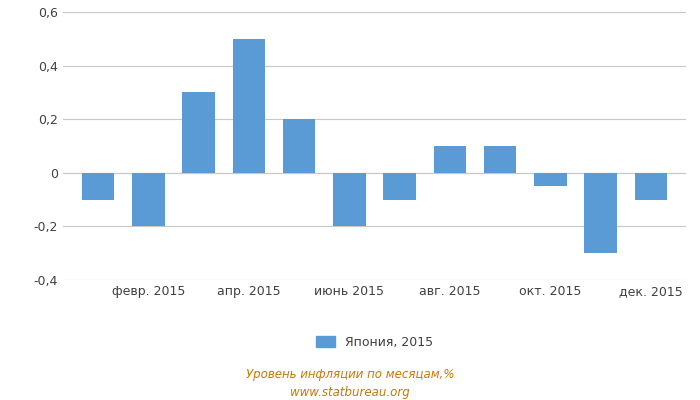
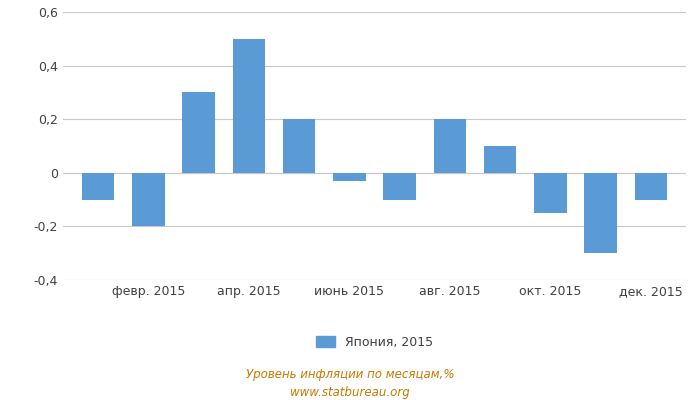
июнь 2015: -0,20 -> -0,03
авг. 2015: 0,10 -> 0,20
окт. 2015: -0,05 -> -0,15
